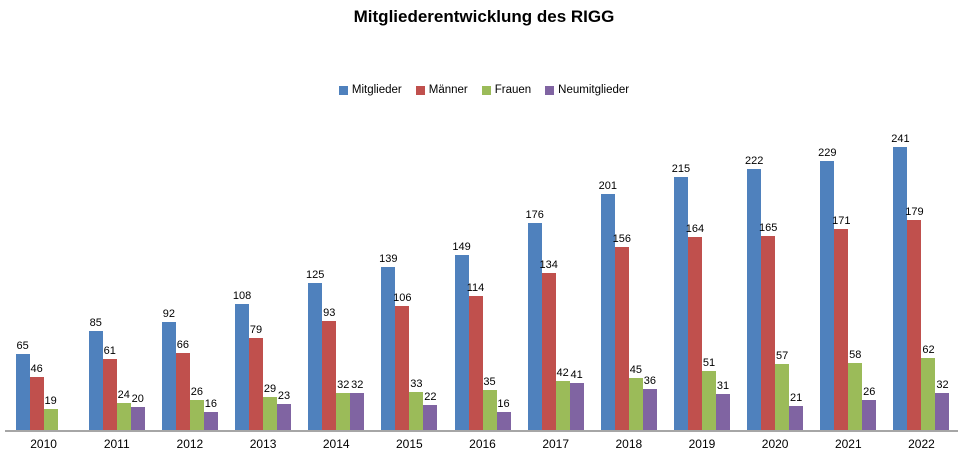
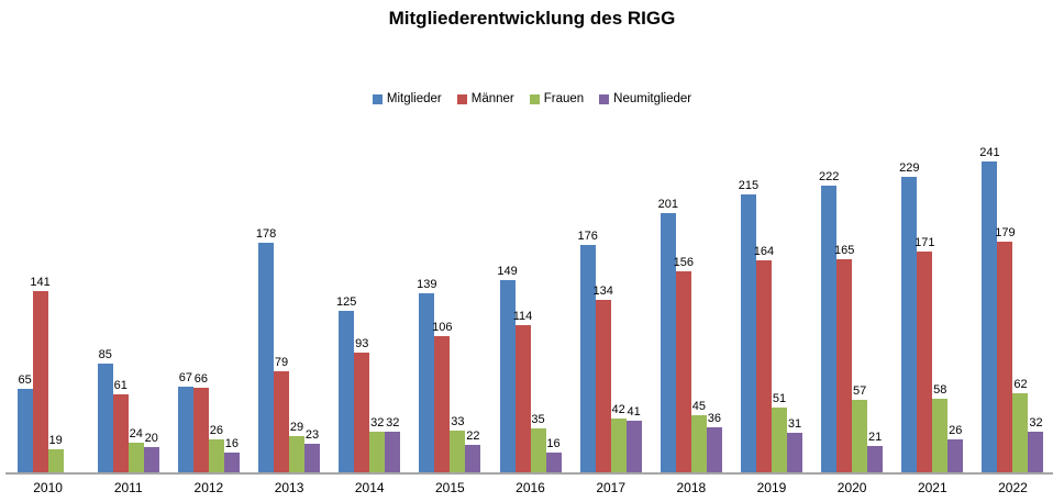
Männer/2010: 46 -> 141
Mitglieder/2012: 92 -> 67
Mitglieder/2013: 108 -> 178
